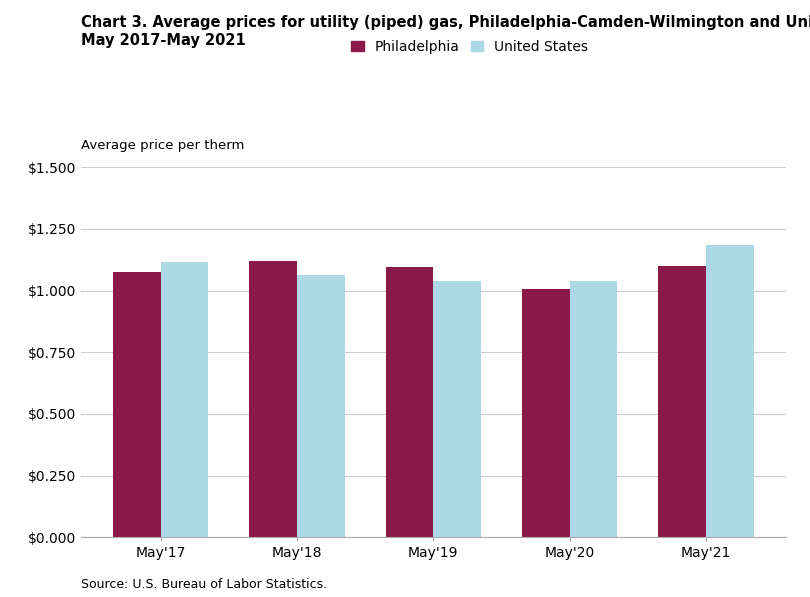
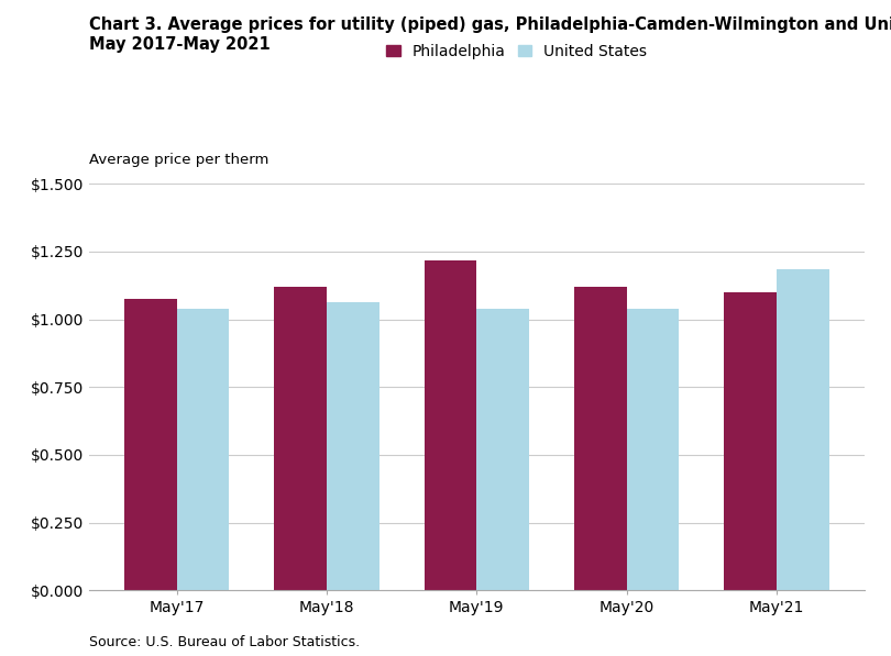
United States/May'17: $1.115 -> $1.040
Philadelphia/May'19: $1.095 -> $1.215
Philadelphia/May'20: $1.005 -> $1.120
